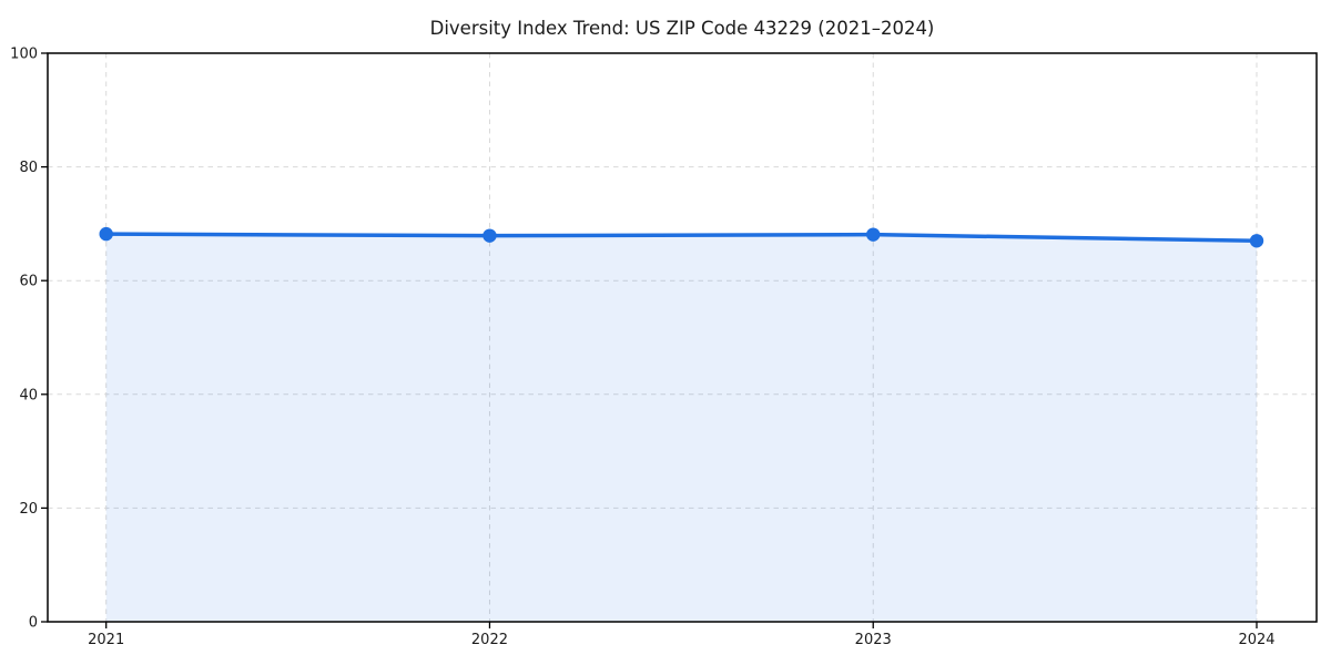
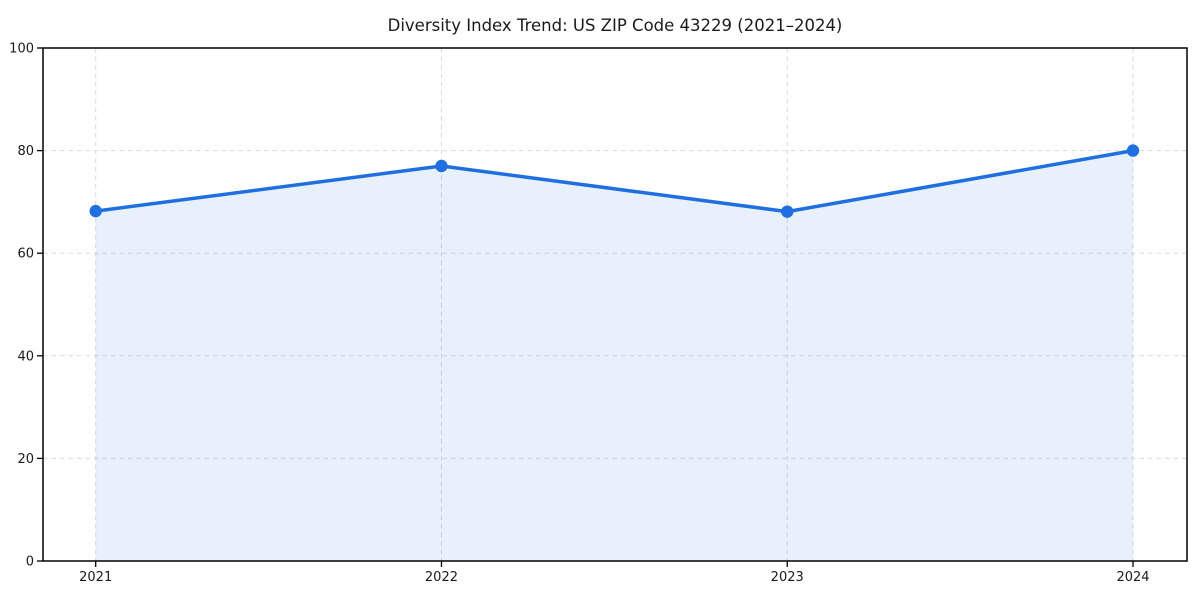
2022: 68 -> 77
2024: 67 -> 80
